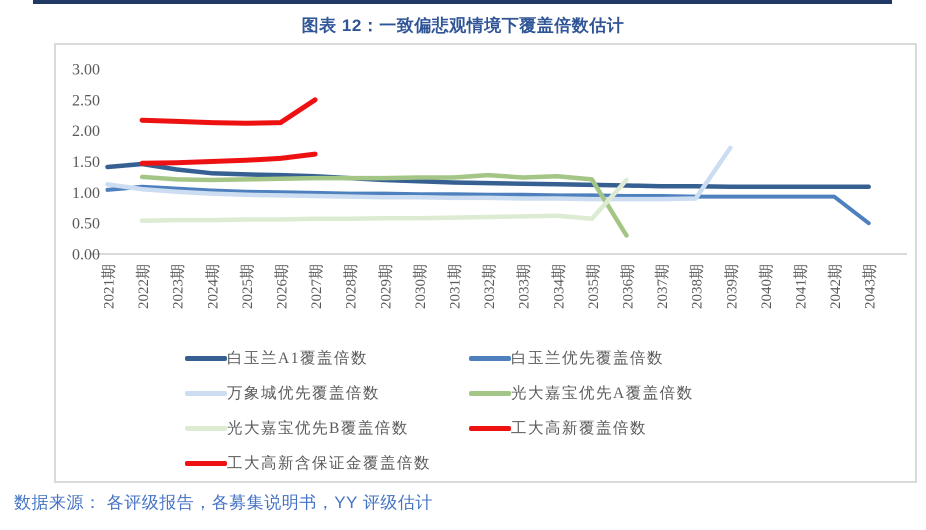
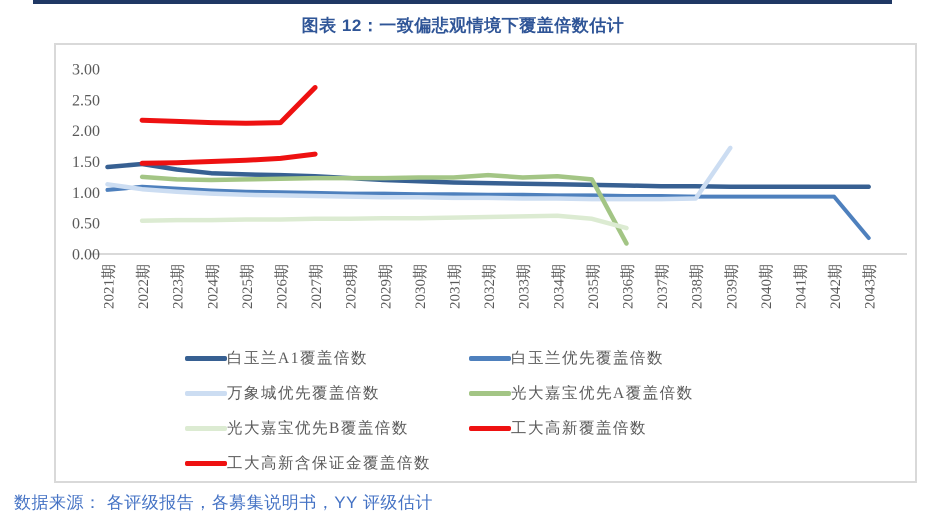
工大高新含保证金覆盖倍数/2027期: 2.5 -> 2.7
光大嘉宝优先A覆盖倍数/2036期: 0.3 -> 0.2
光大嘉宝优先B覆盖倍数/2036期: 1.2 -> 0.4
白玉兰优先覆盖倍数/2043期: 0.5 -> 0.3
